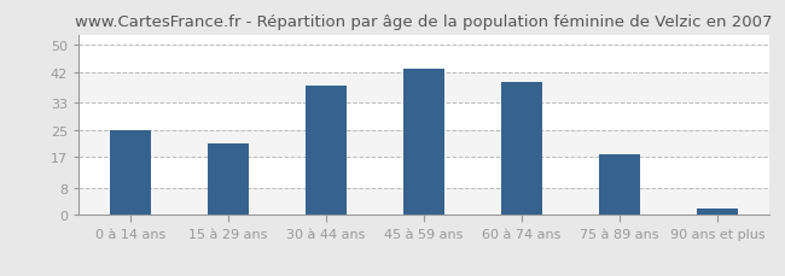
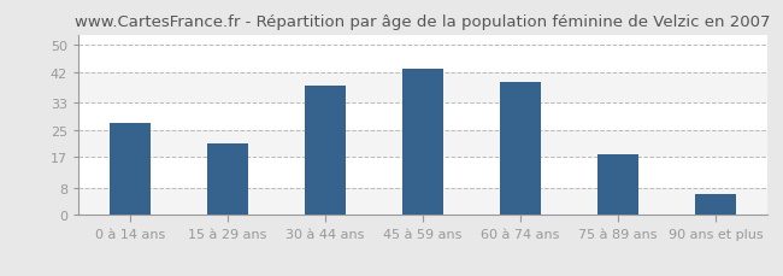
0 à 14 ans: 25 -> 27
90 ans et plus: 2 -> 6
